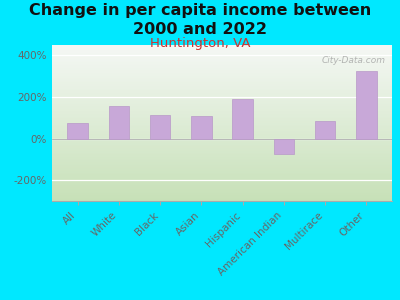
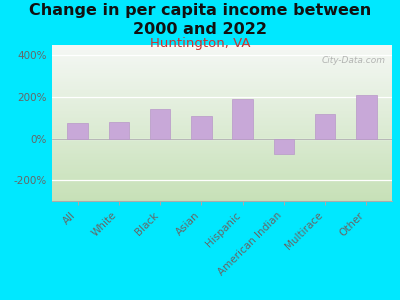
White: 155% -> 80%
Black: 115% -> 140%
Multirace: 85% -> 120%
Other: 325% -> 210%
